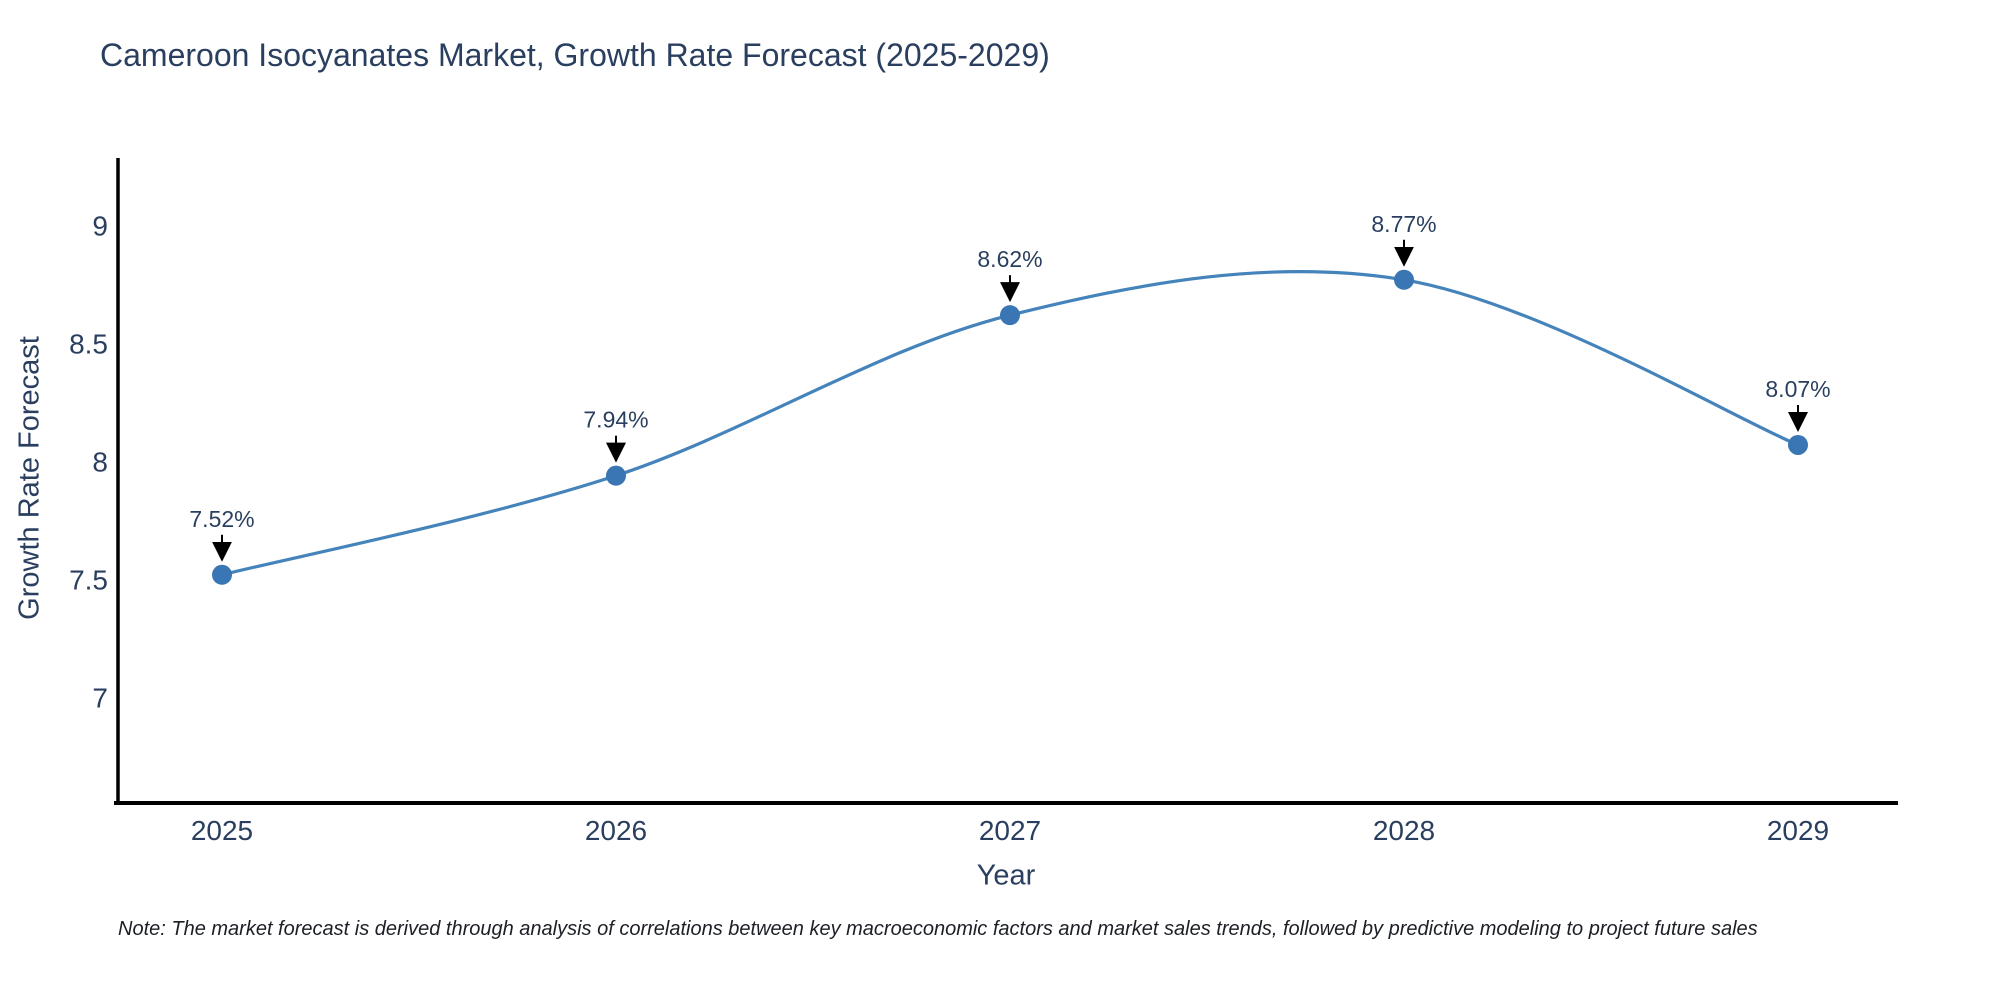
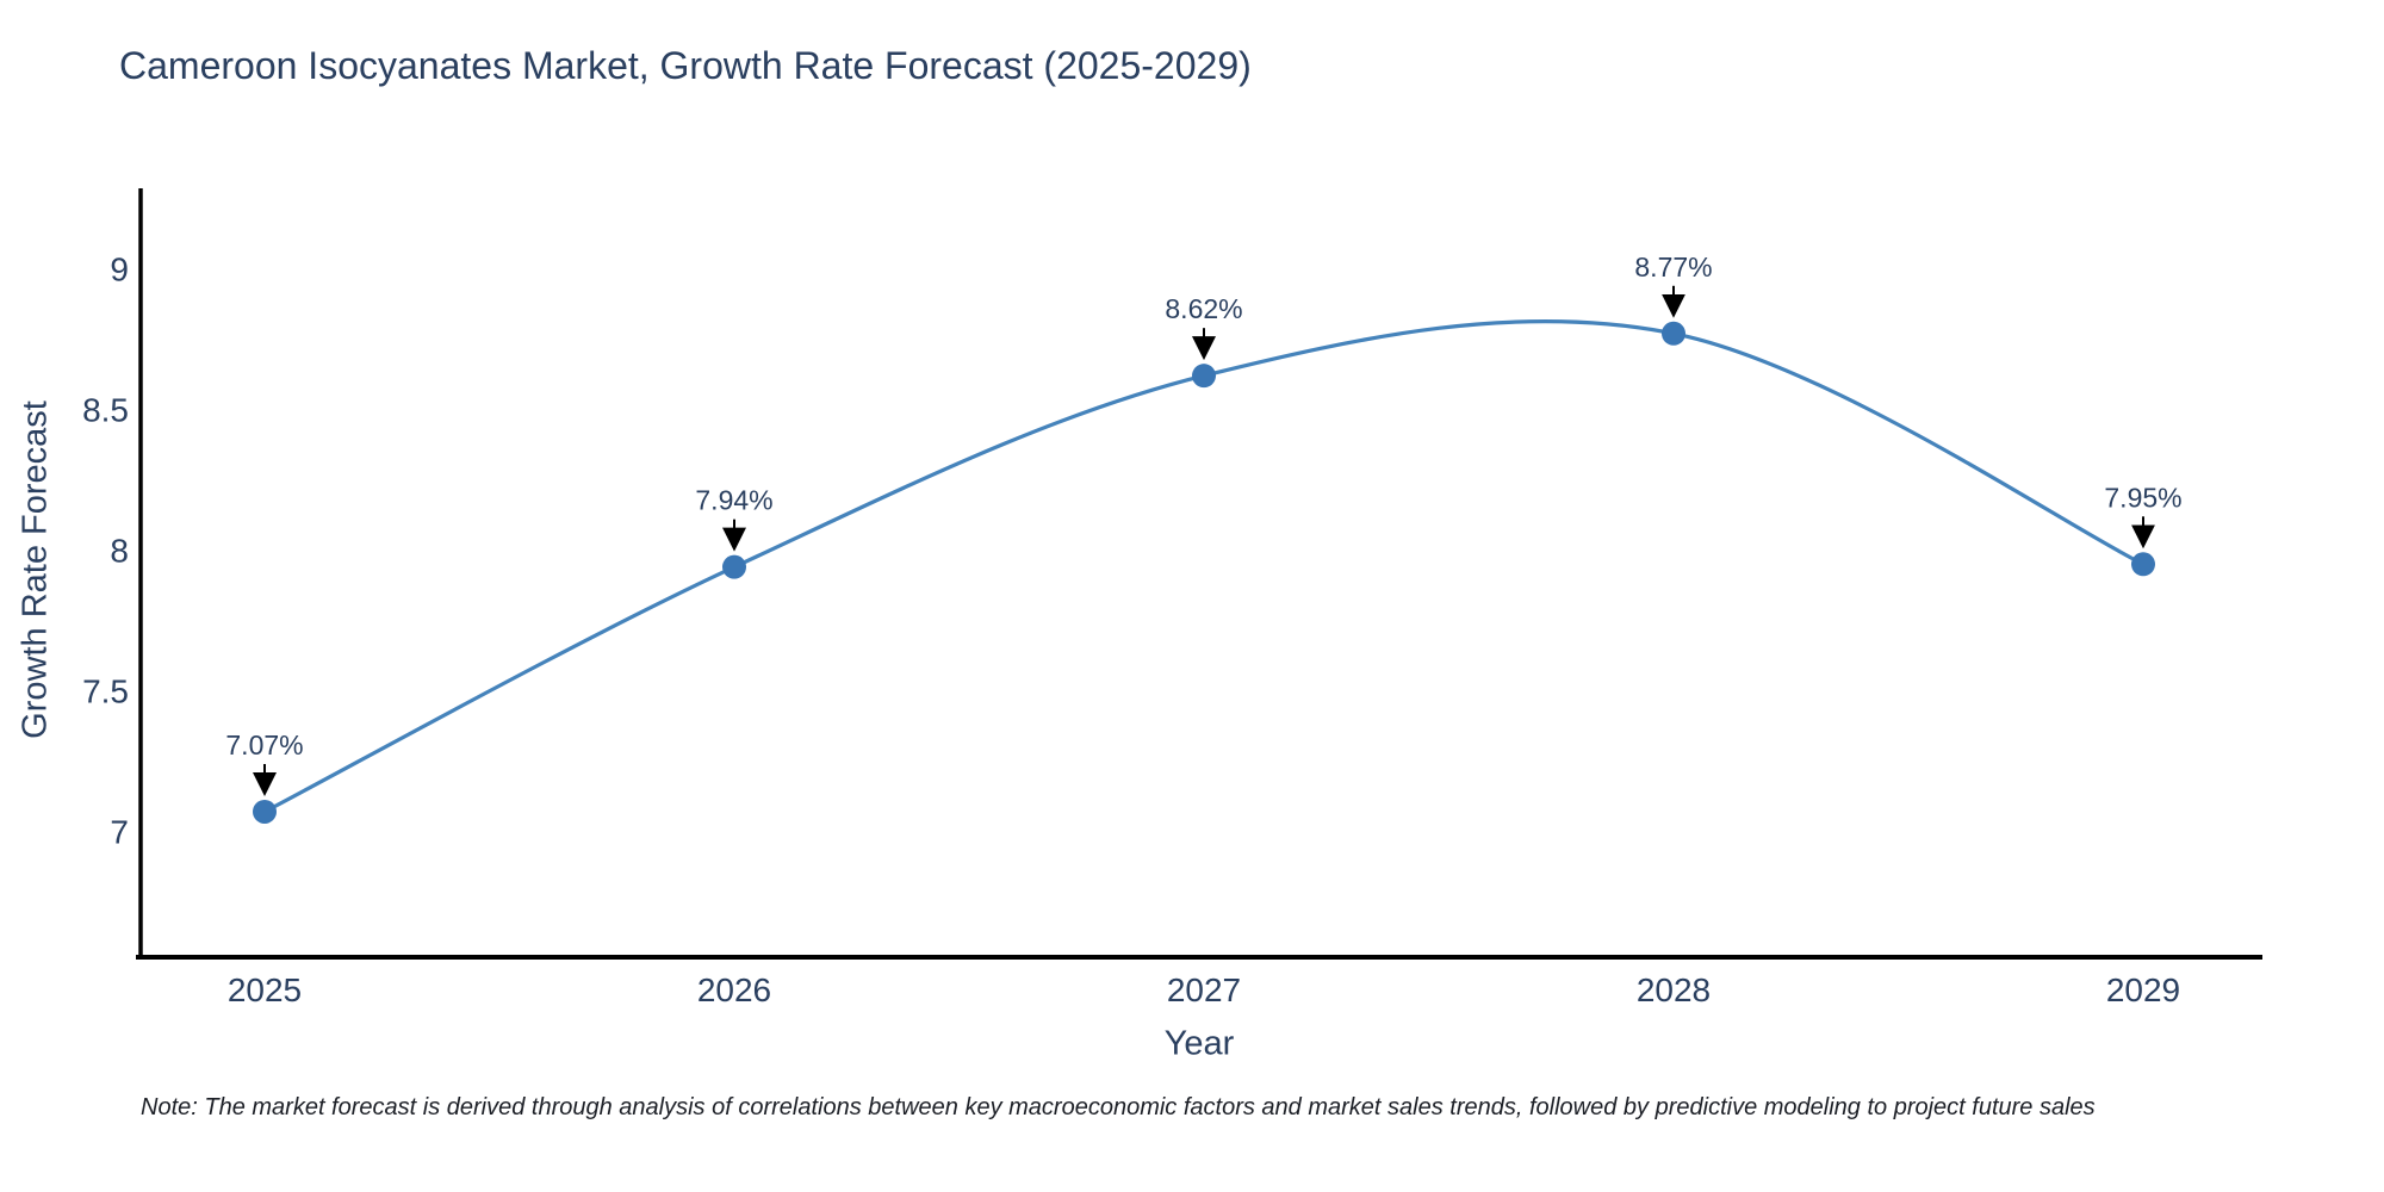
2025: 7.52% -> 7.07%
2029: 8.07% -> 7.95%
